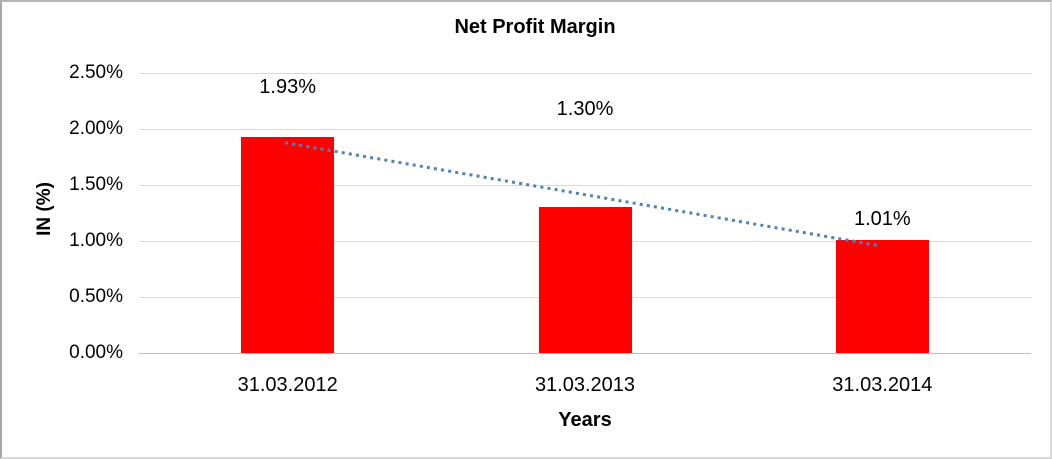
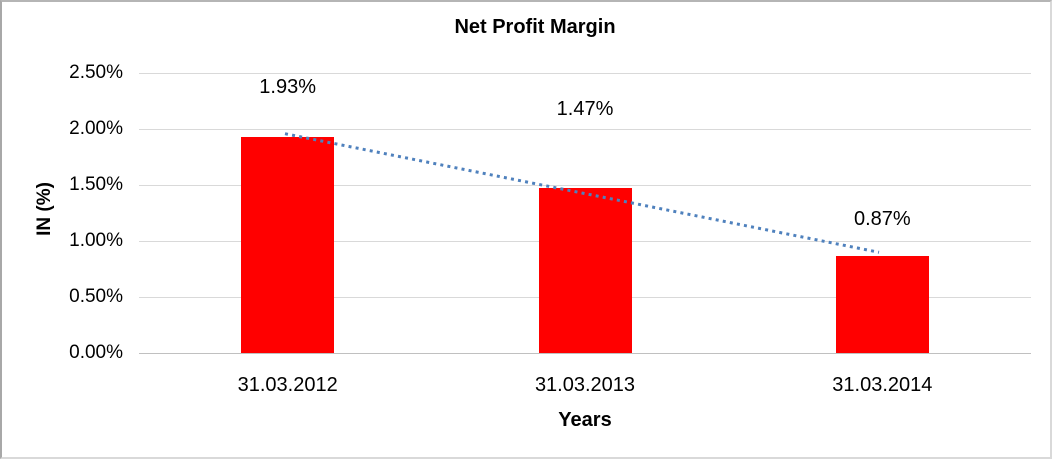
31.03.2013: 1.30% -> 1.47%
31.03.2014: 1.01% -> 0.87%
